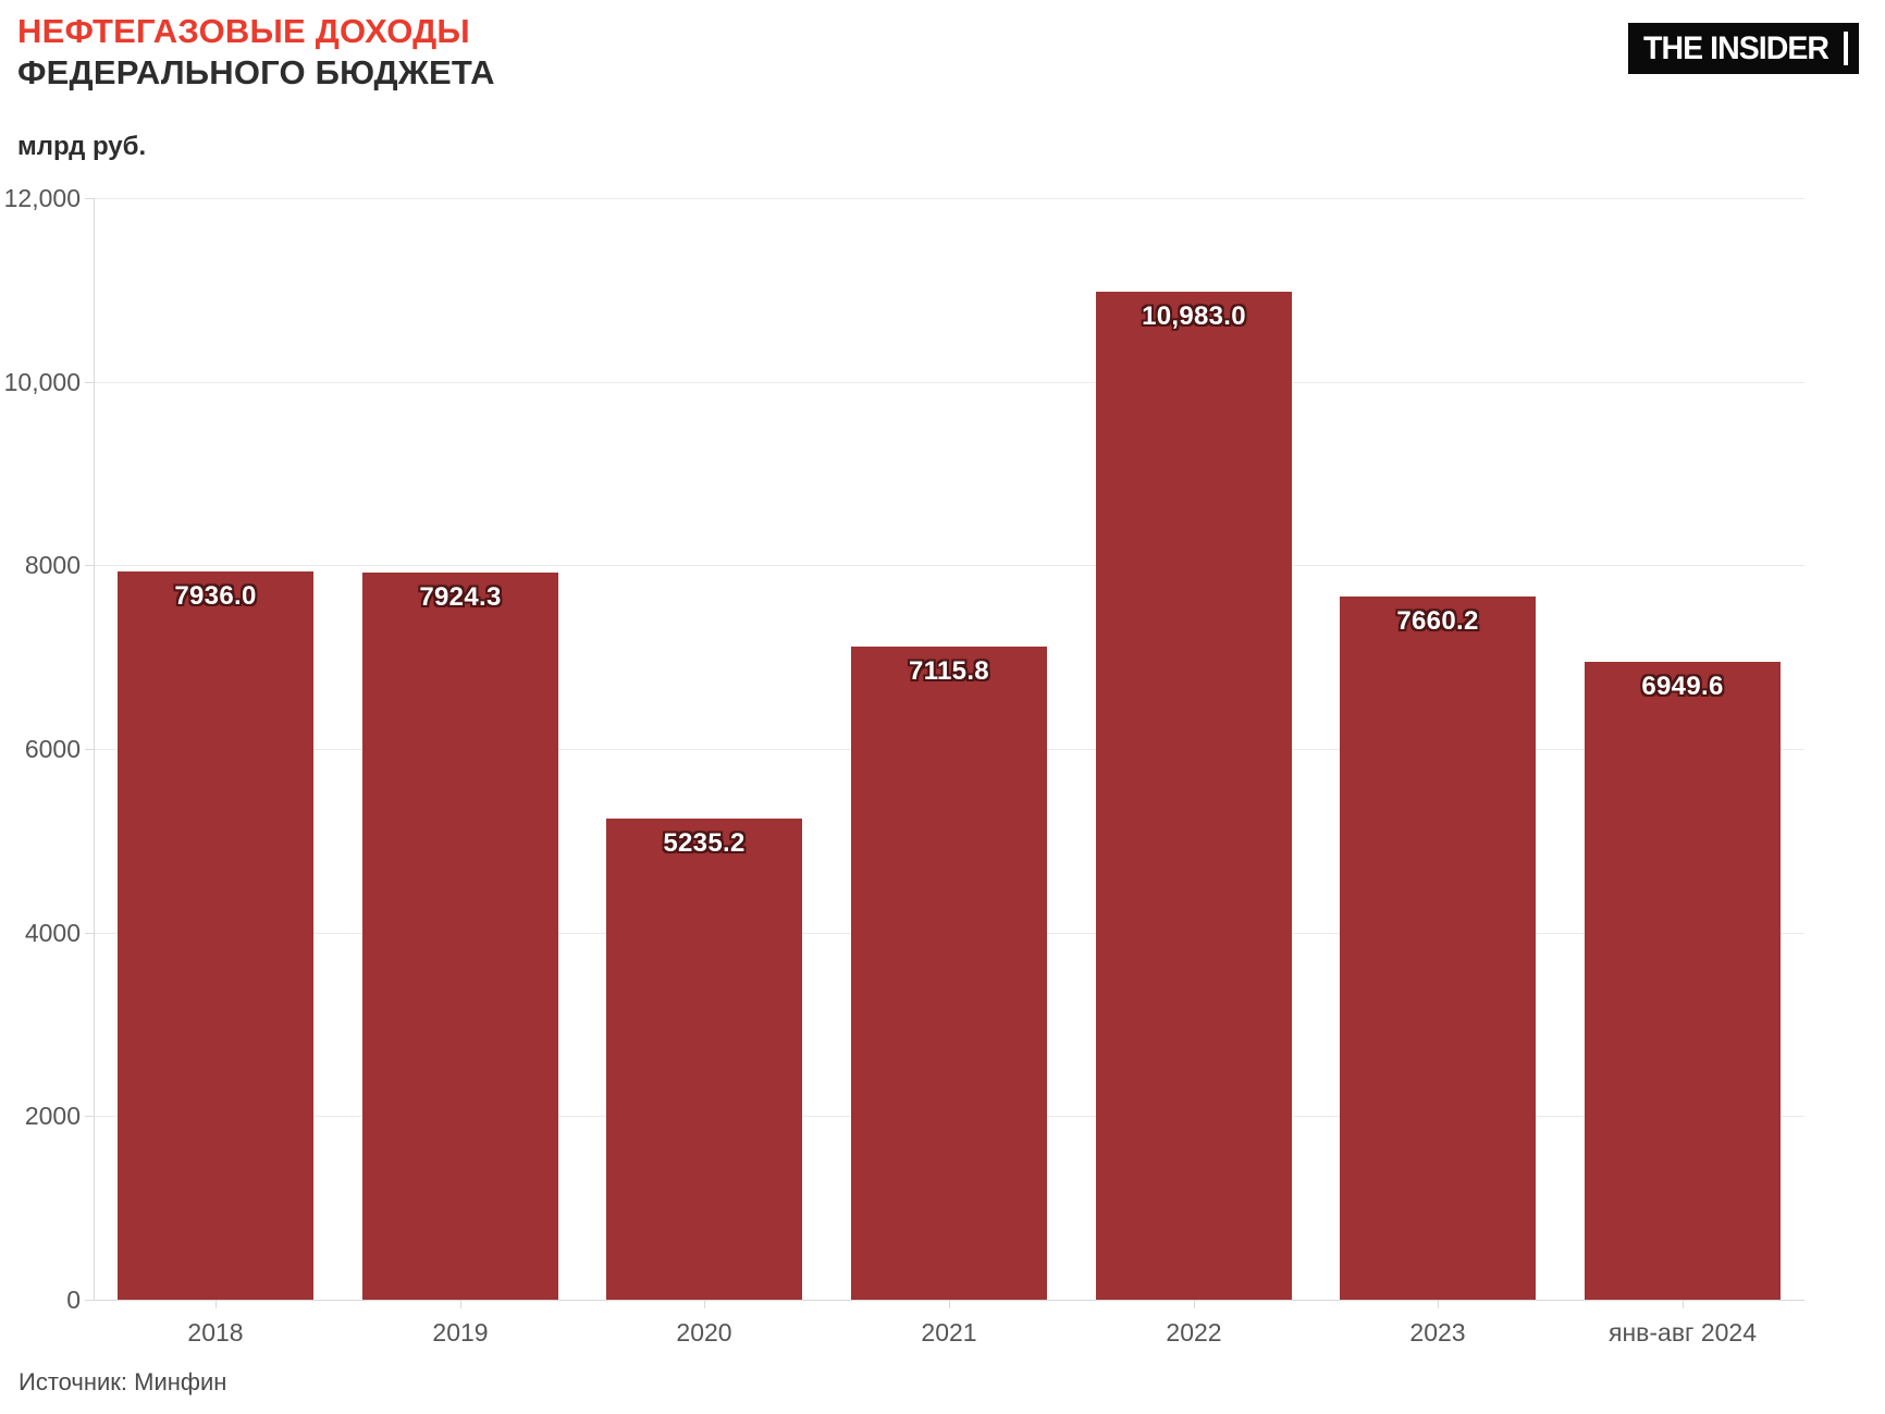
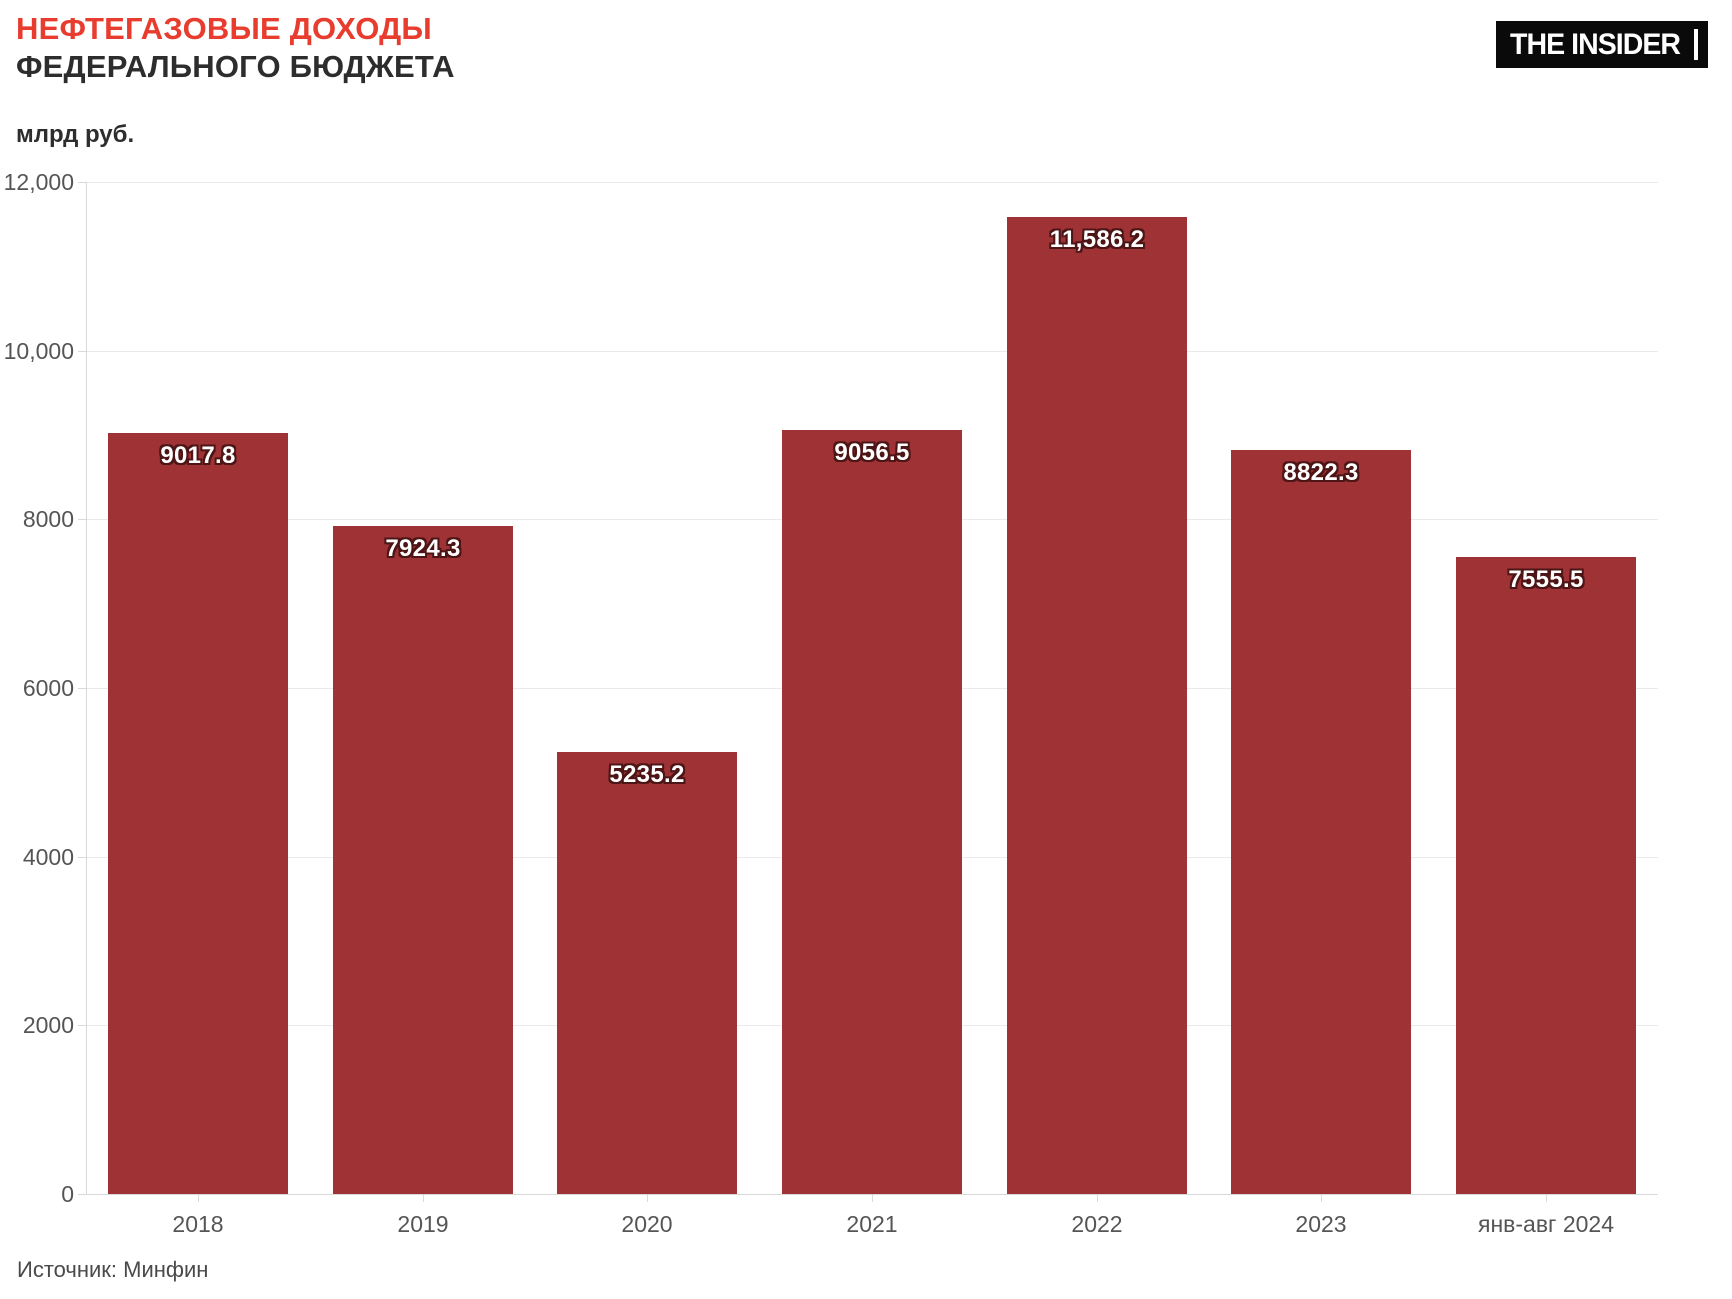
2018: 7936.0 -> 9017.8
2021: 7115.8 -> 9056.5
2022: 10,983.0 -> 11,586.2
2023: 7660.2 -> 8822.3
янв-авг 2024: 6949.6 -> 7555.5
